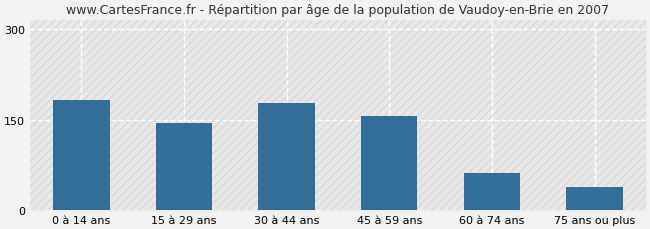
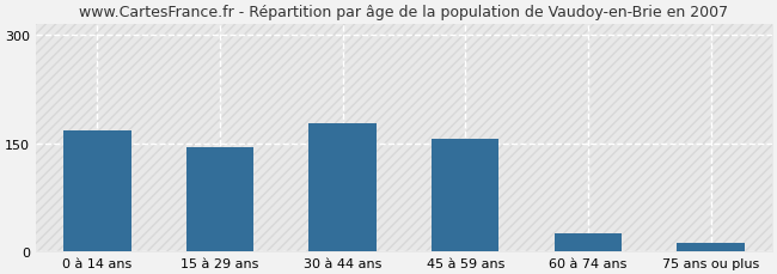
0 à 14 ans: 182 -> 168
60 à 74 ans: 62 -> 25
75 ans ou plus: 38 -> 11
